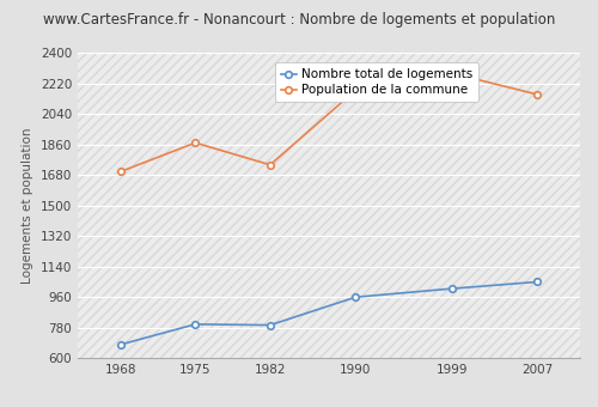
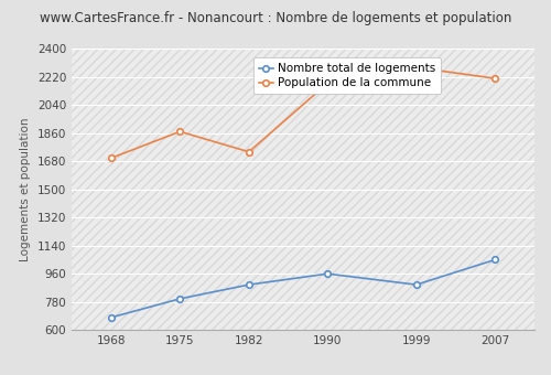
Nombre total de logements/1982: 800 -> 890
Nombre total de logements/1999: 1010 -> 890
Population de la commune/2007: 2160 -> 2210
